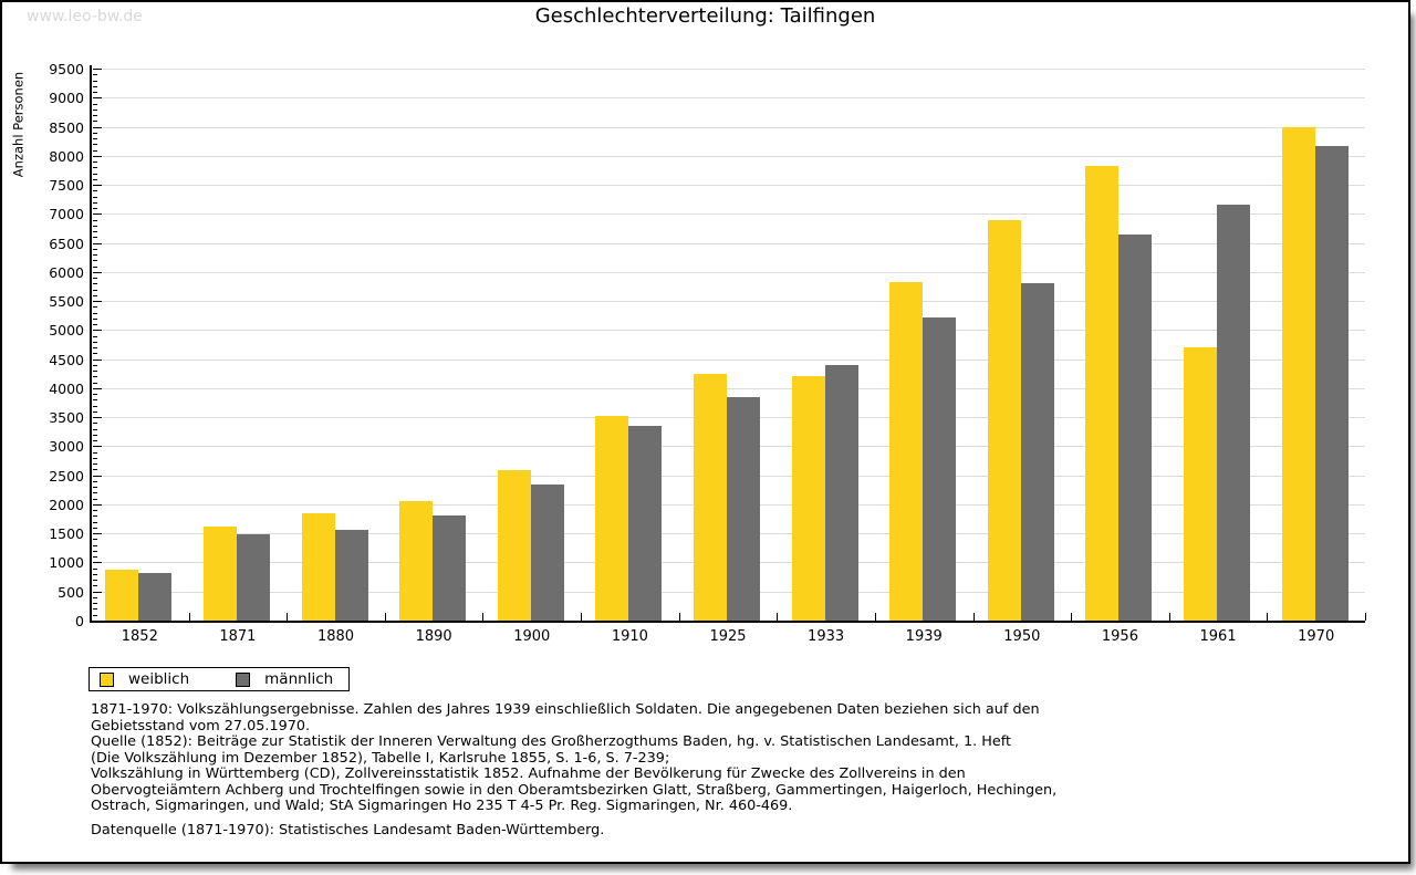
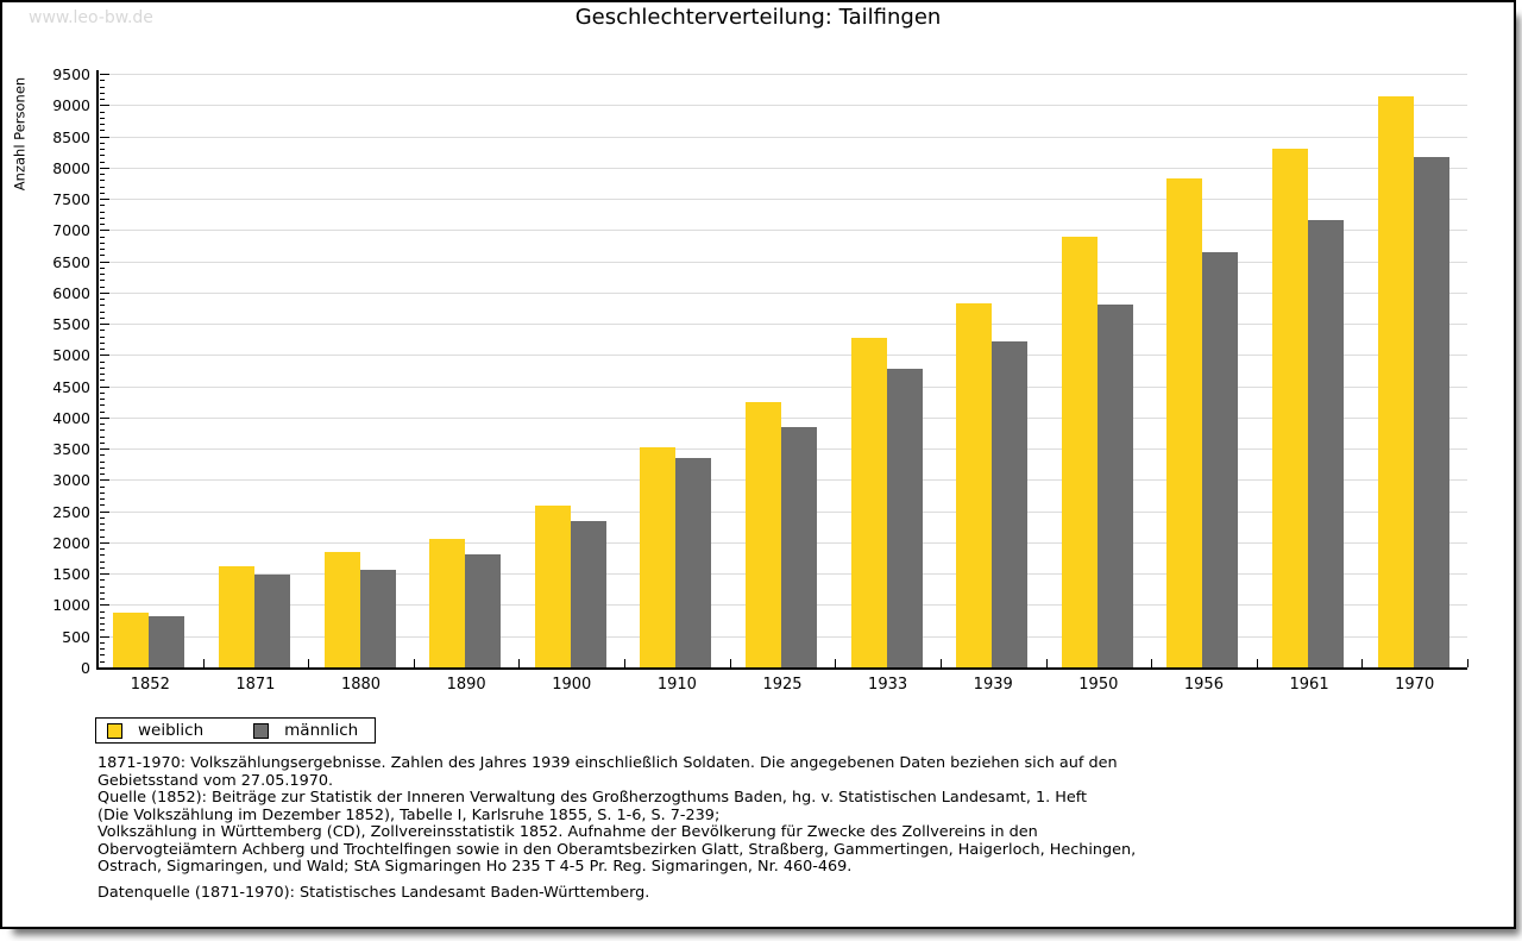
weiblich/1933: 4200 -> 5300
männlich/1933: 4400 -> 4800
weiblich/1961: 4700 -> 8300
weiblich/1970: 8500 -> 9100
